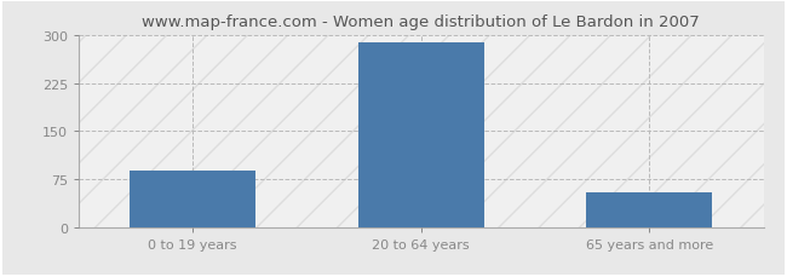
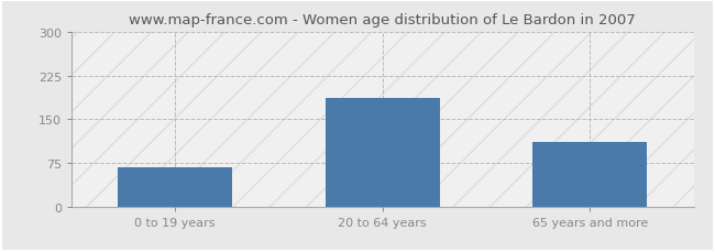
0 to 19 years: 88 -> 68
20 to 64 years: 289 -> 186
65 years and more: 55 -> 110
